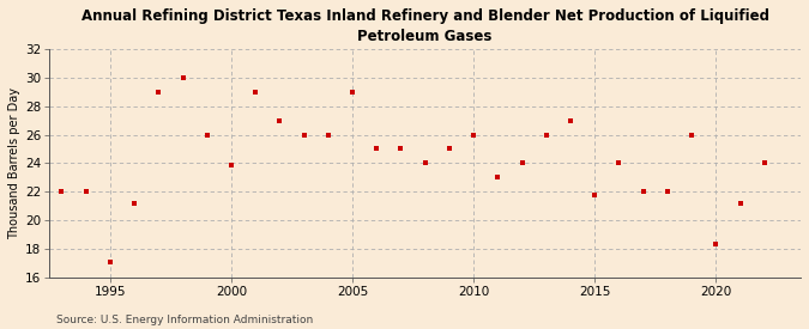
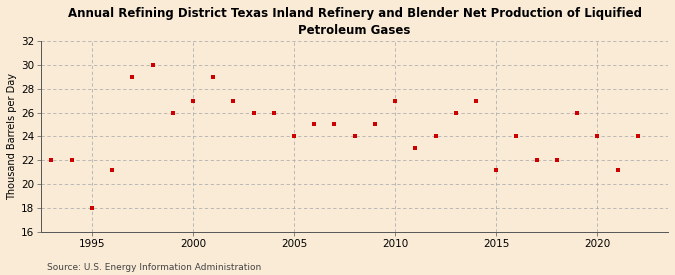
1995: 17.1 -> 18.0
2000: 23.9 -> 27.0
2005: 29.0 -> 24.0
2010: 26.0 -> 27.0
2015: 21.8 -> 21.2
2020: 18.3 -> 24.0
